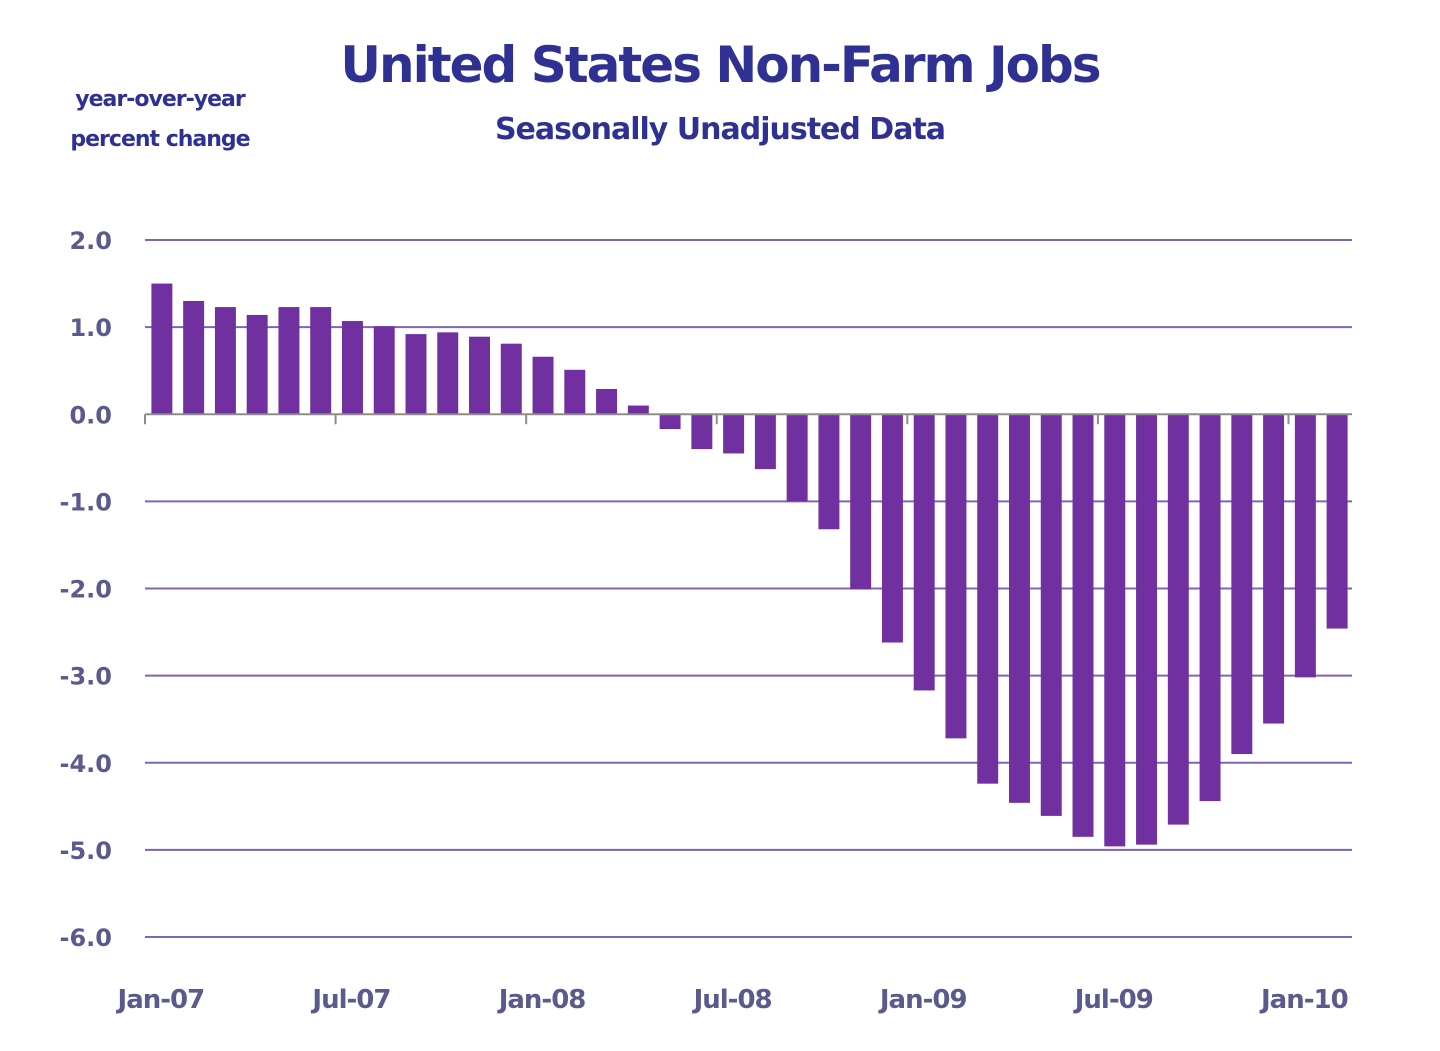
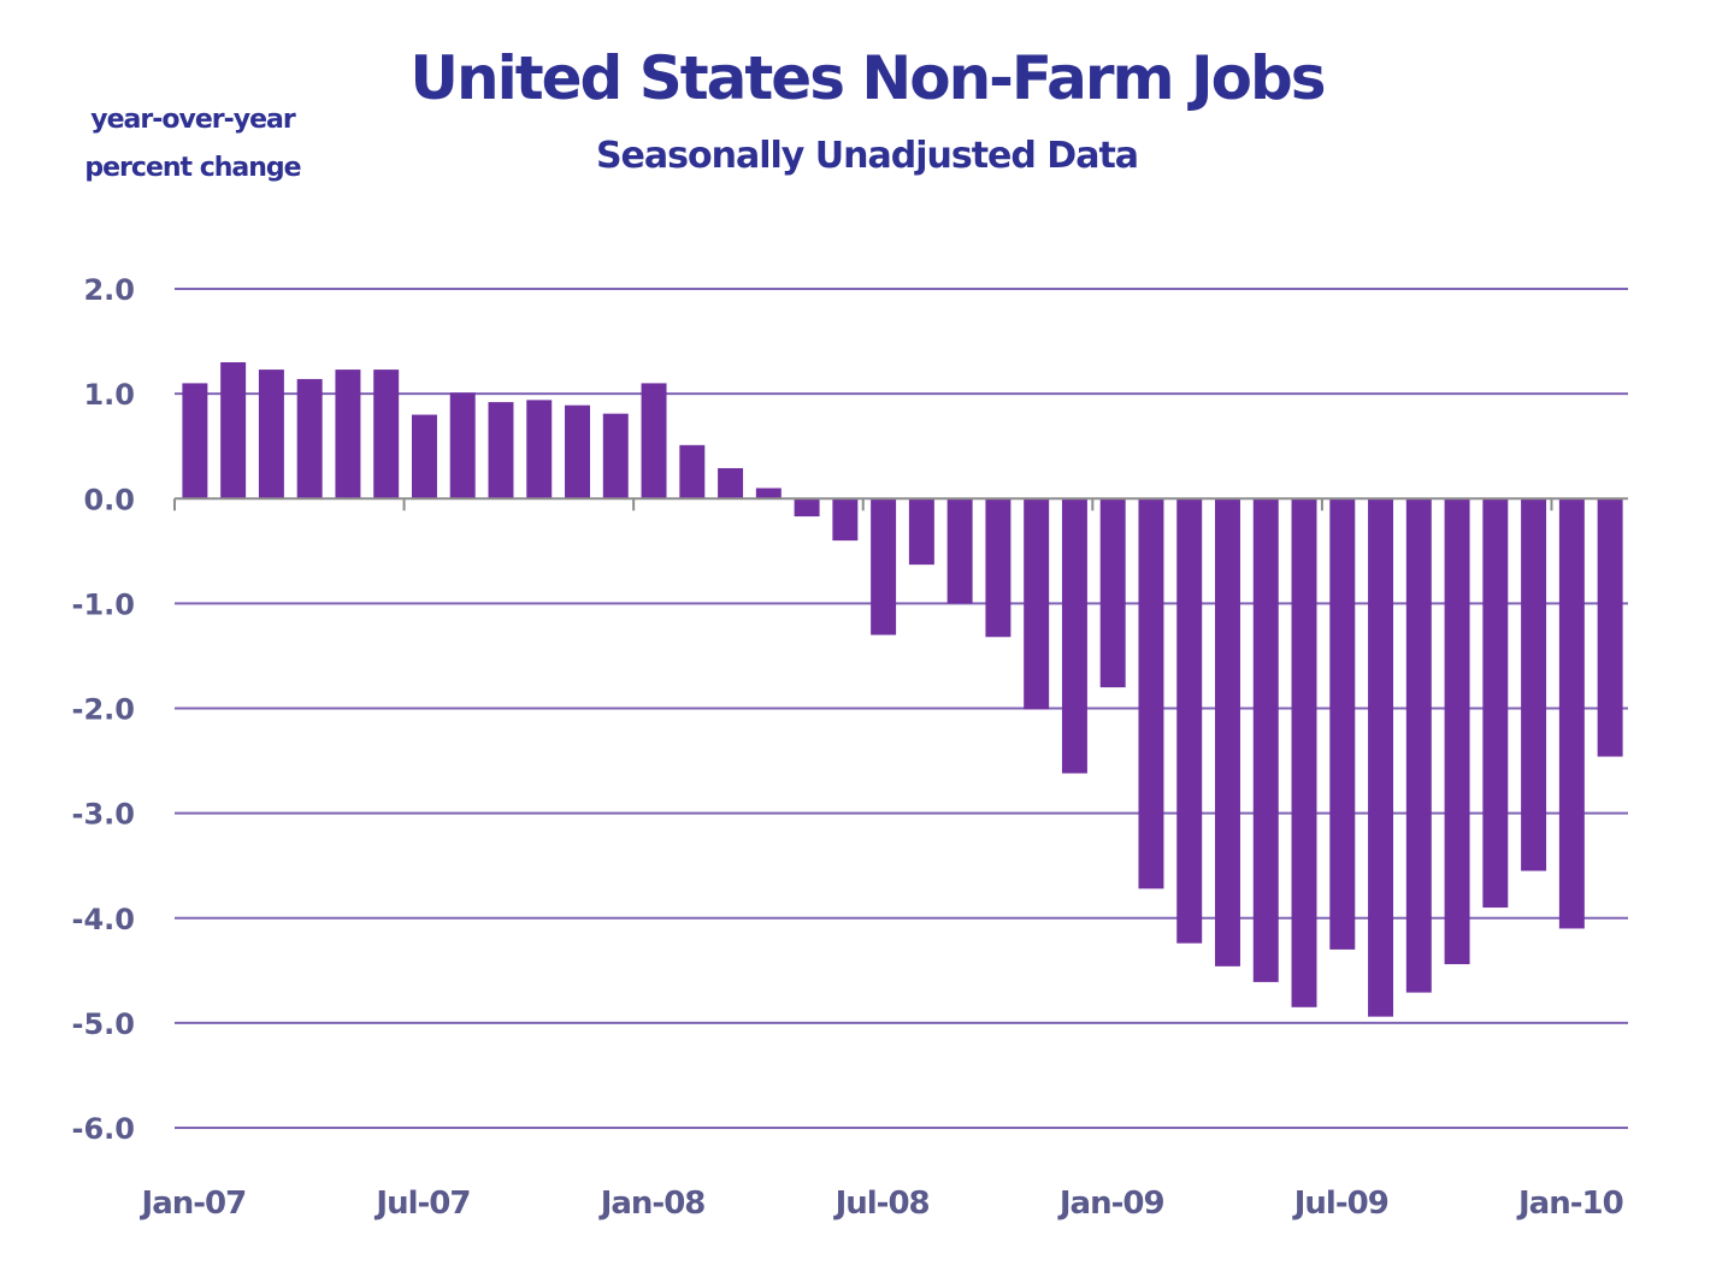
Jan-07: 1.5 -> 1.1
Jul-07: 1.1 -> 0.8
Jan-08: 0.7 -> 1.1
Jul-08: -0.5 -> -1.3
Jan-09: -3.2 -> -1.8
Jul-09: -5.0 -> -4.3
Jan-10: -3.0 -> -4.1
